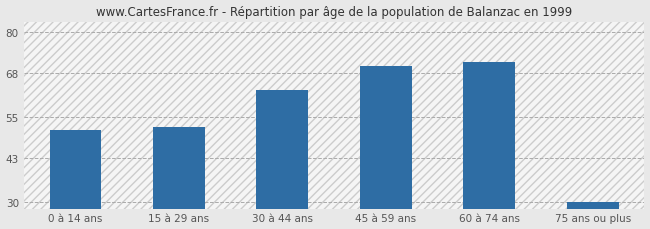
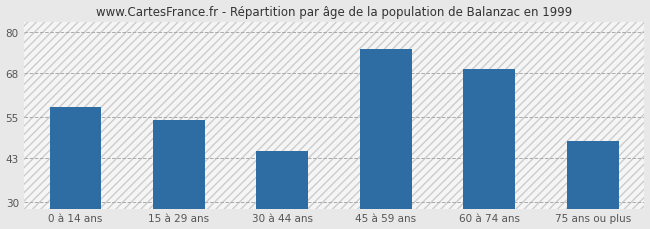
0 à 14 ans: 51 -> 58
15 à 29 ans: 52 -> 54
30 à 44 ans: 63 -> 45
45 à 59 ans: 70 -> 75
60 à 74 ans: 71 -> 69
75 ans ou plus: 30 -> 48
